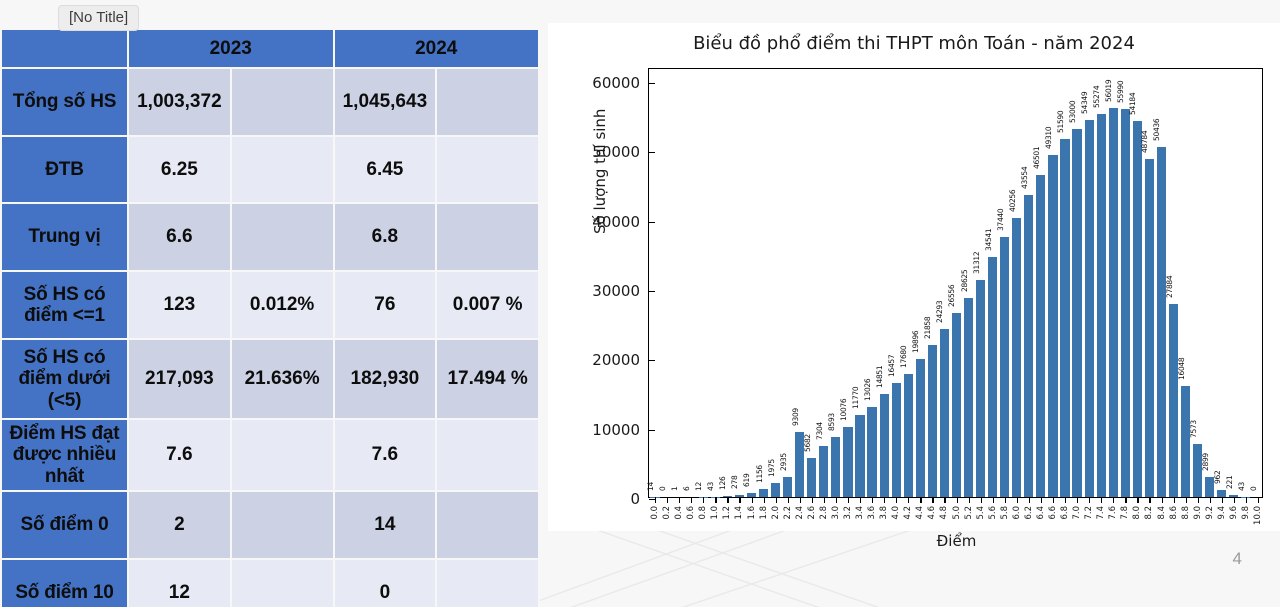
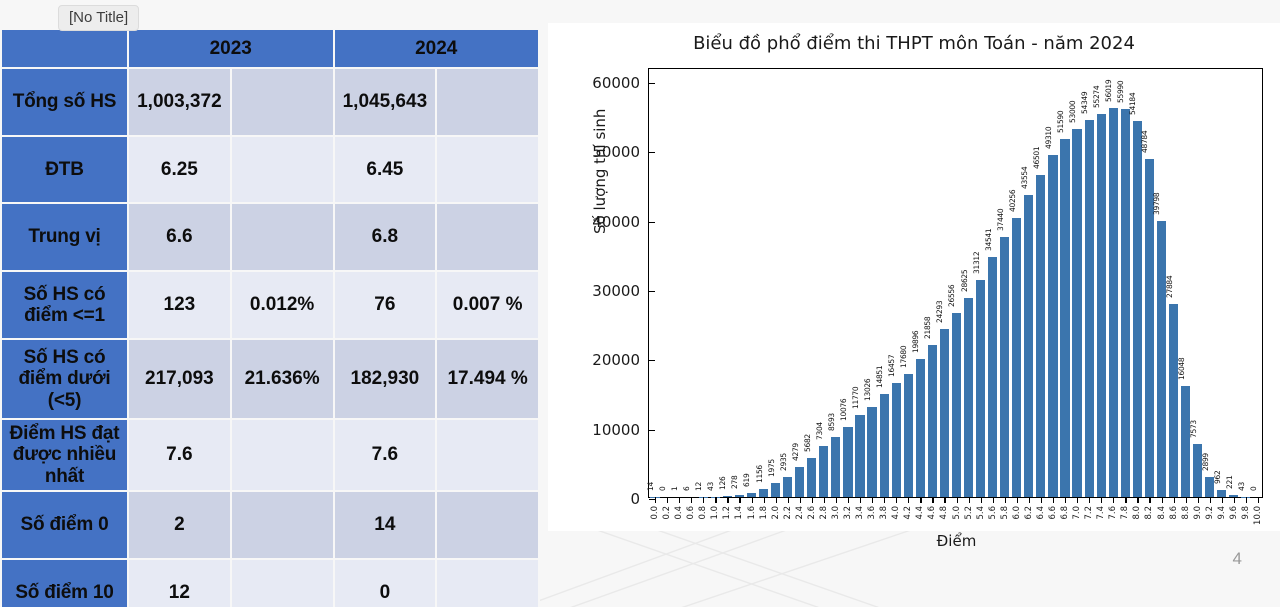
2.4: 9309 -> 4279
8.4: 50436 -> 39798
